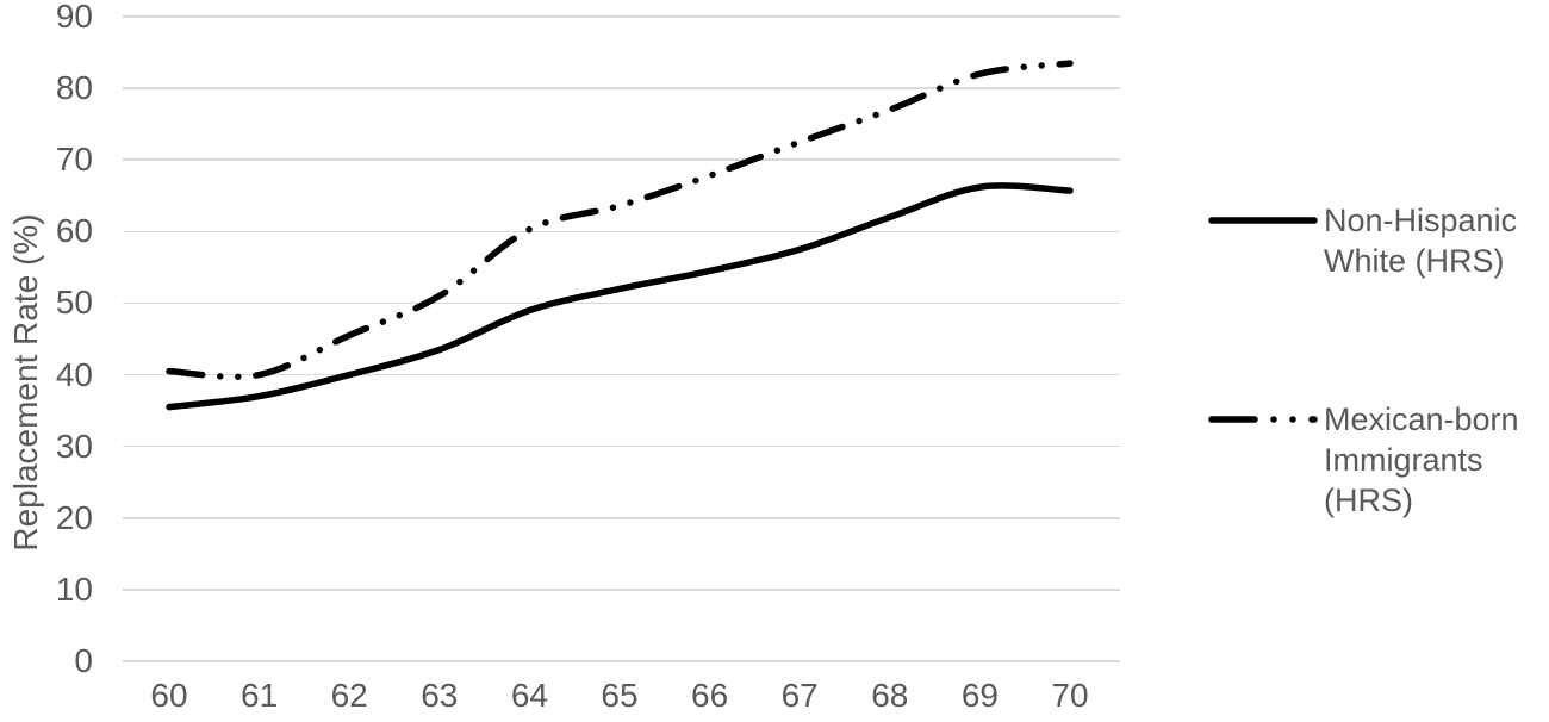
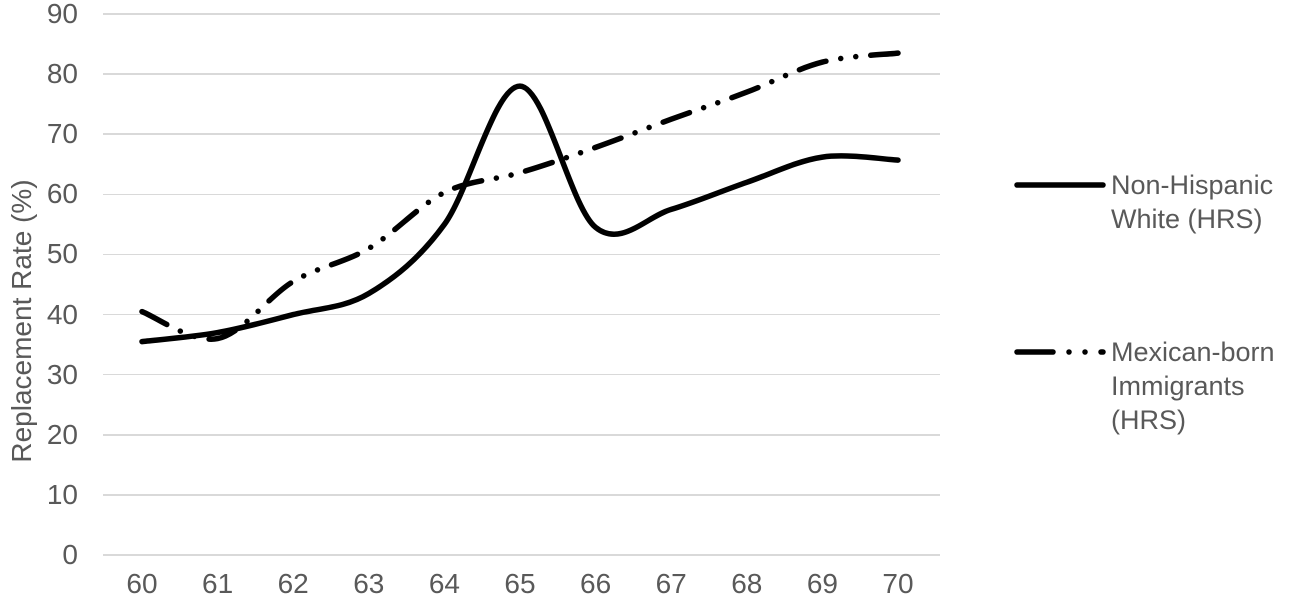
Mexican-born Immigrants (HRS)/61: 40 -> 36
Non-Hispanic White (HRS)/64: 49 -> 55
Non-Hispanic White (HRS)/65: 52 -> 78
